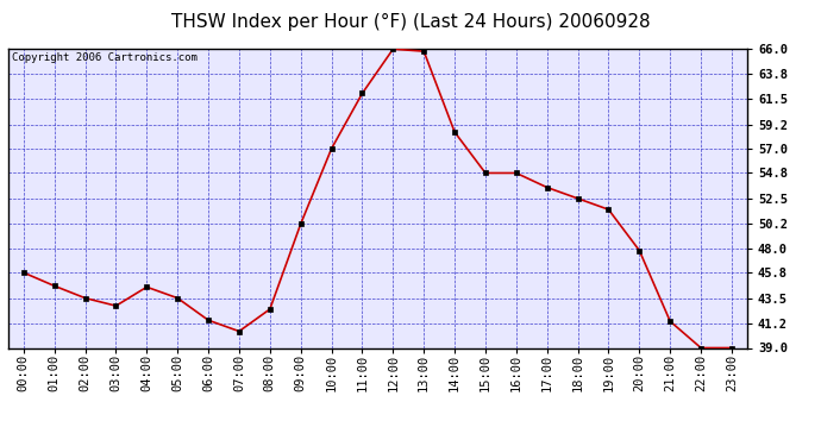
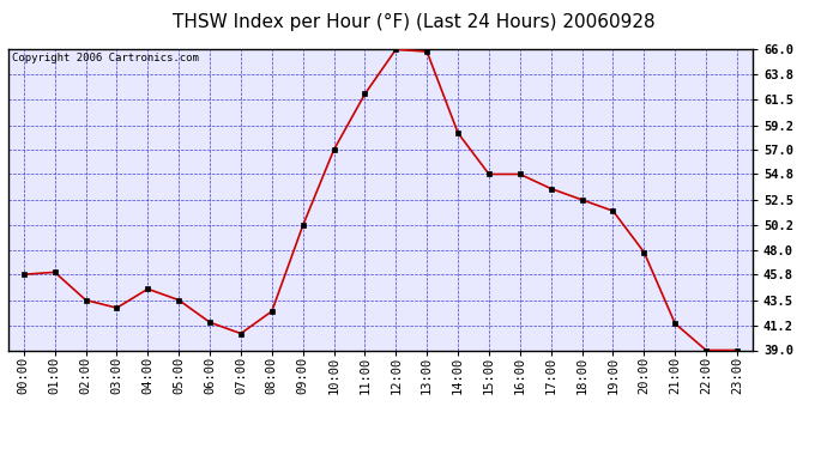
01:00: 44.6 -> 46.0
